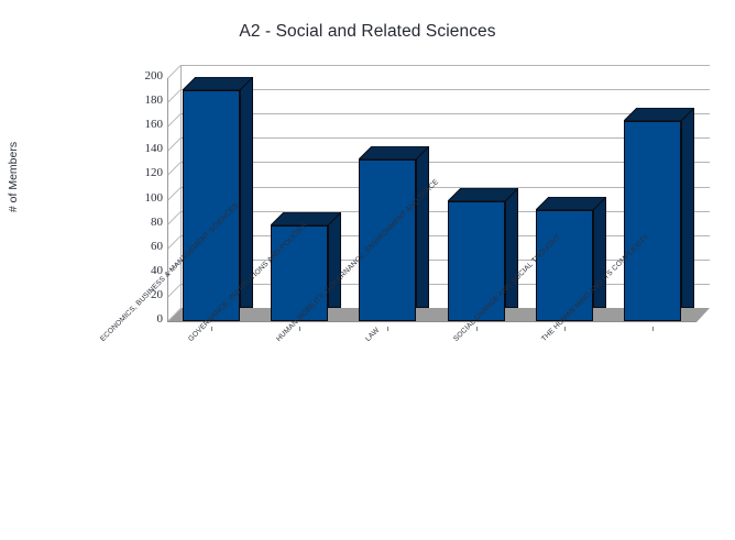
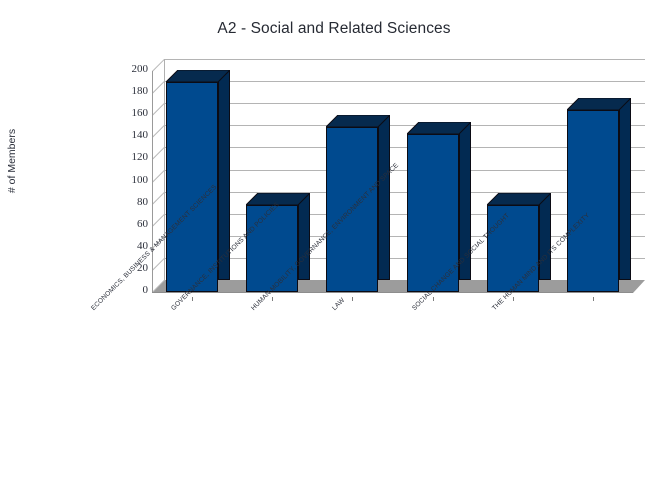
HUMAN MOBILITY, GOVERNANCE, ENVIRONMENT AND SPACE: 133 -> 149
LAW: 99 -> 143
SOCIAL CHANGE AND SOCIAL THOUGHT: 91 -> 79
